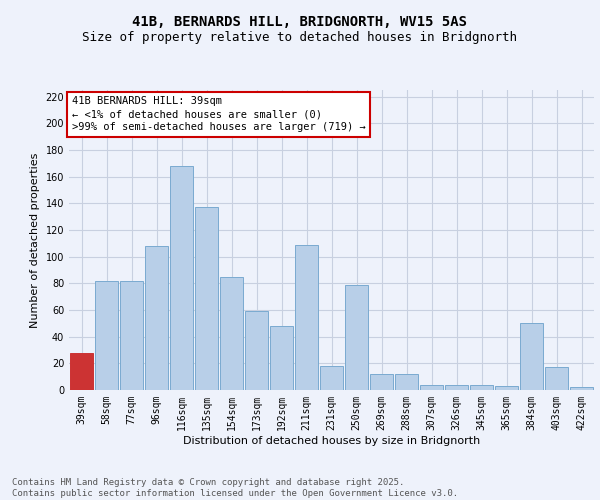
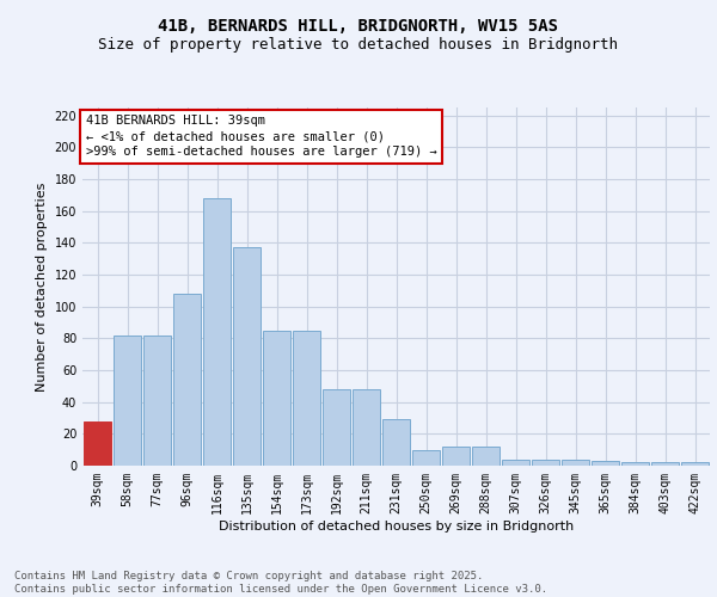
173sqm: 59 -> 85
211sqm: 109 -> 48
231sqm: 18 -> 29
250sqm: 79 -> 10
384sqm: 50 -> 2
403sqm: 17 -> 2
